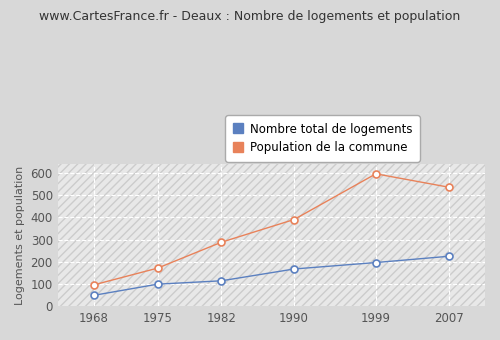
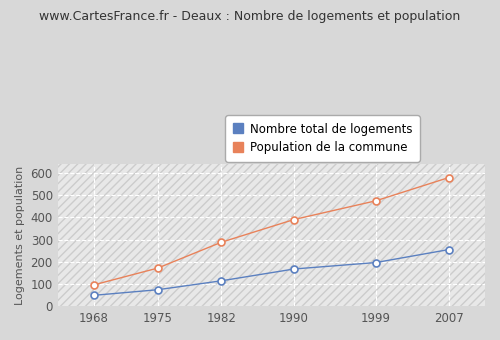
Nombre total de logements/1975: 100 -> 75
Population de la commune/1999: 595 -> 474
Nombre total de logements/2007: 225 -> 255
Population de la commune/2007: 535 -> 578
